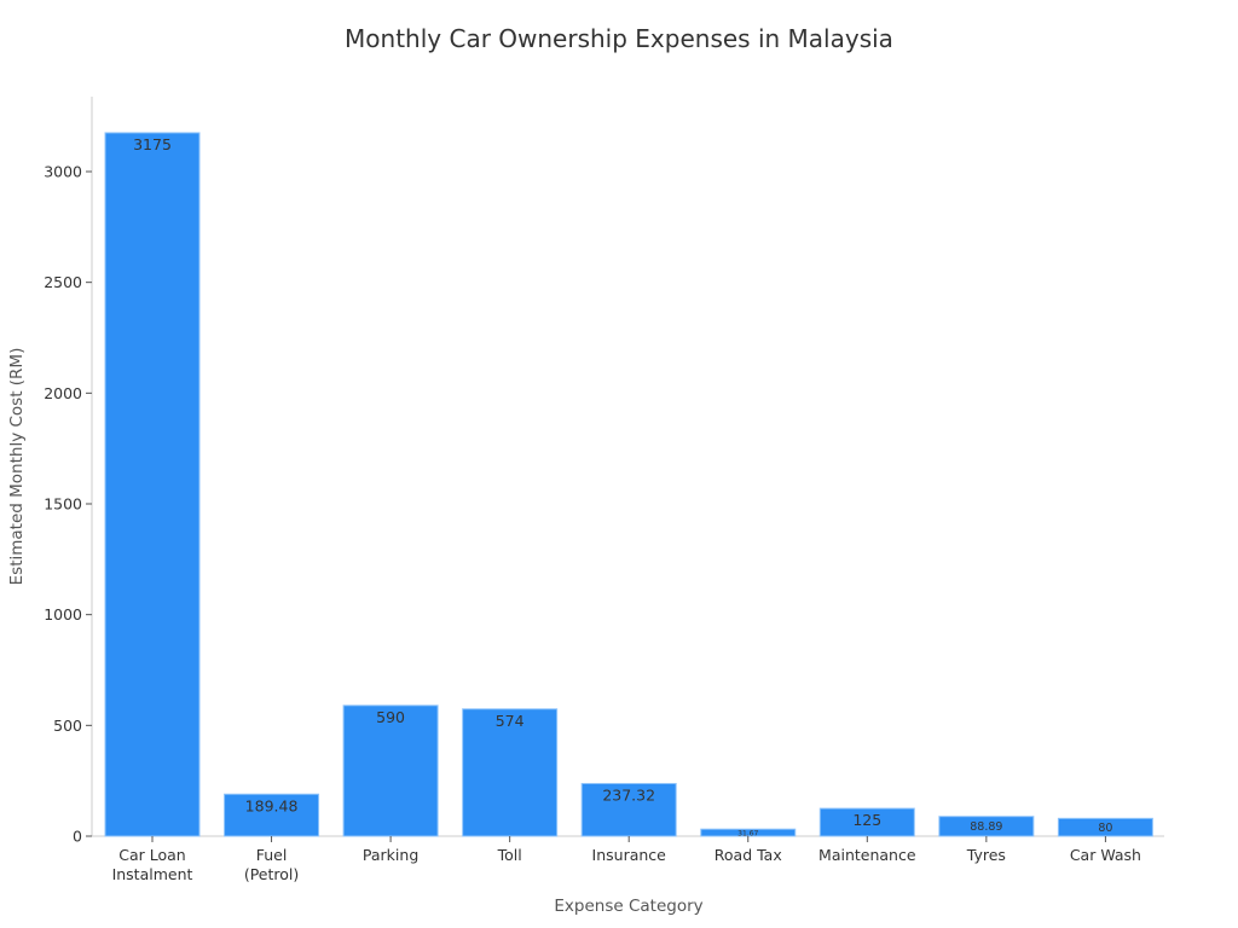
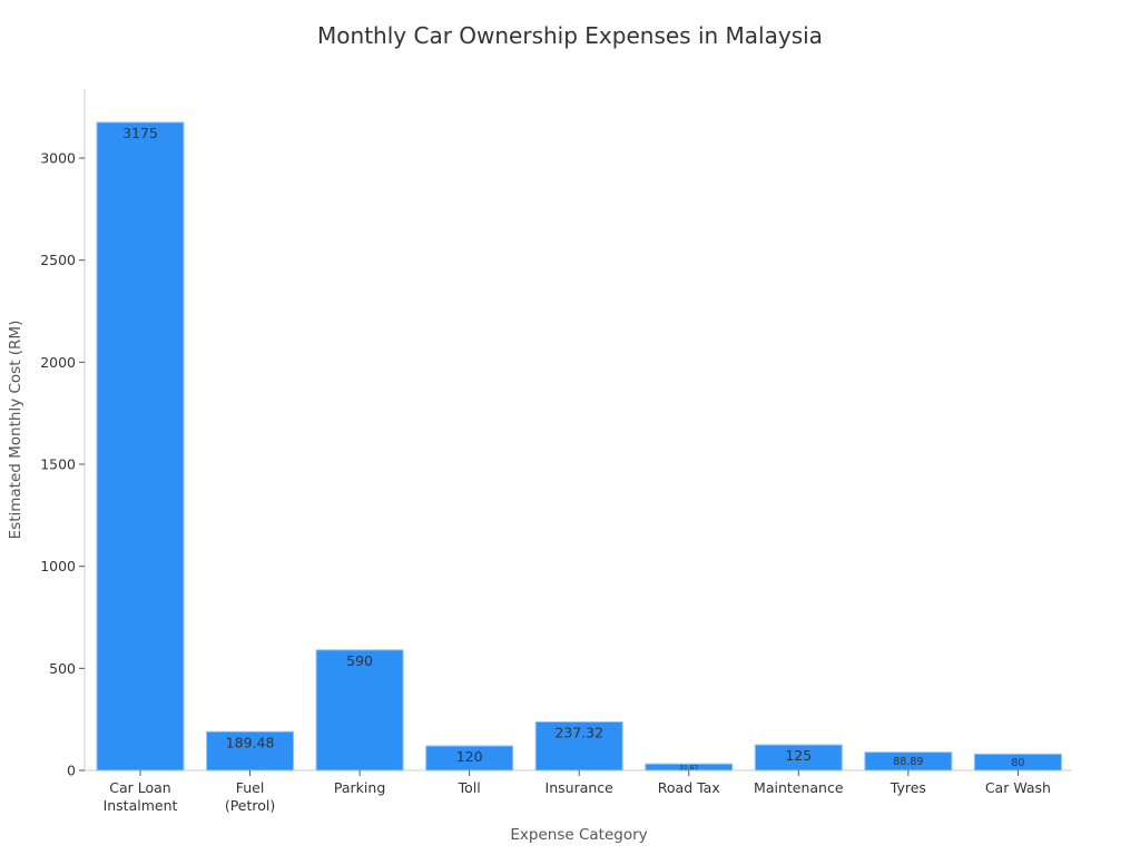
Toll: 574 -> 120
